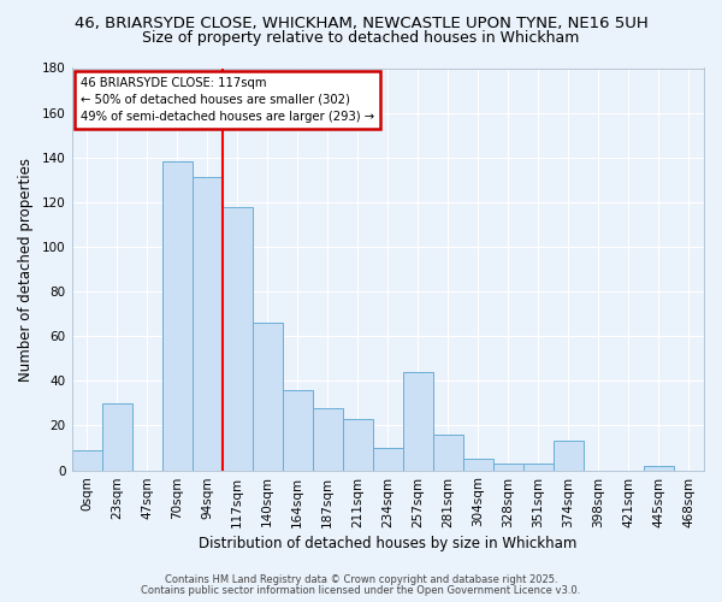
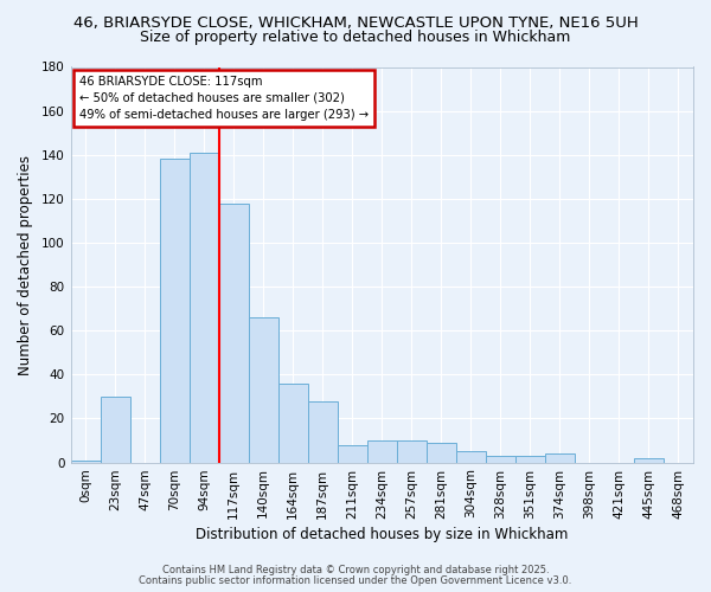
0sqm: 9 -> 1
94sqm: 131 -> 141
211sqm: 23 -> 8
257sqm: 44 -> 10
281sqm: 16 -> 9
374sqm: 13 -> 4
